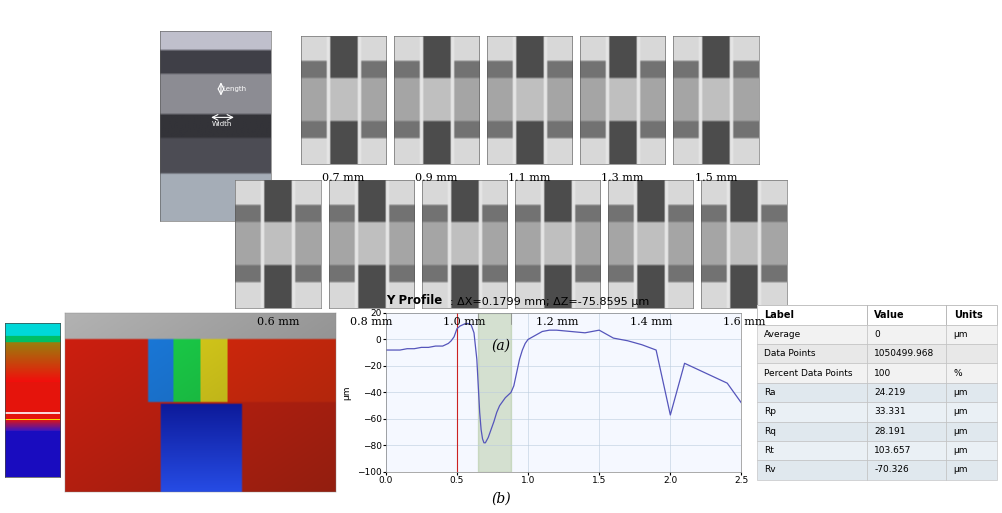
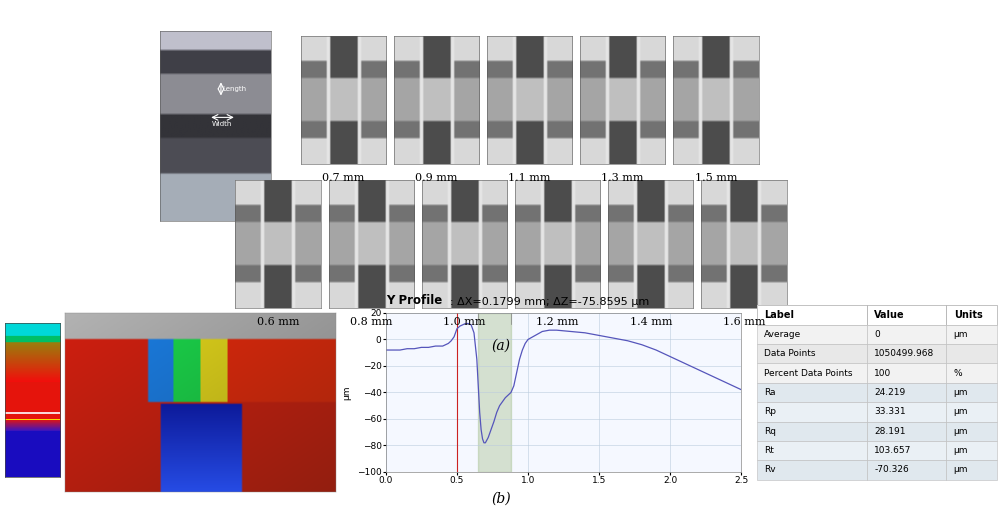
1.5: 7 -> 3
2.0: -57 -> -13
2.5: -48 -> -38
